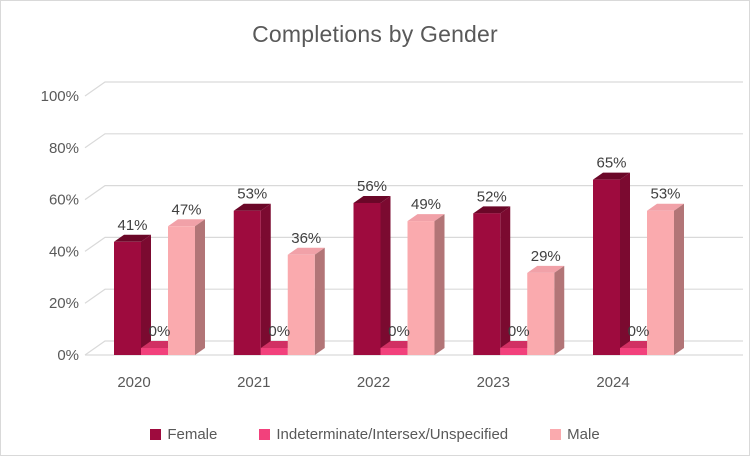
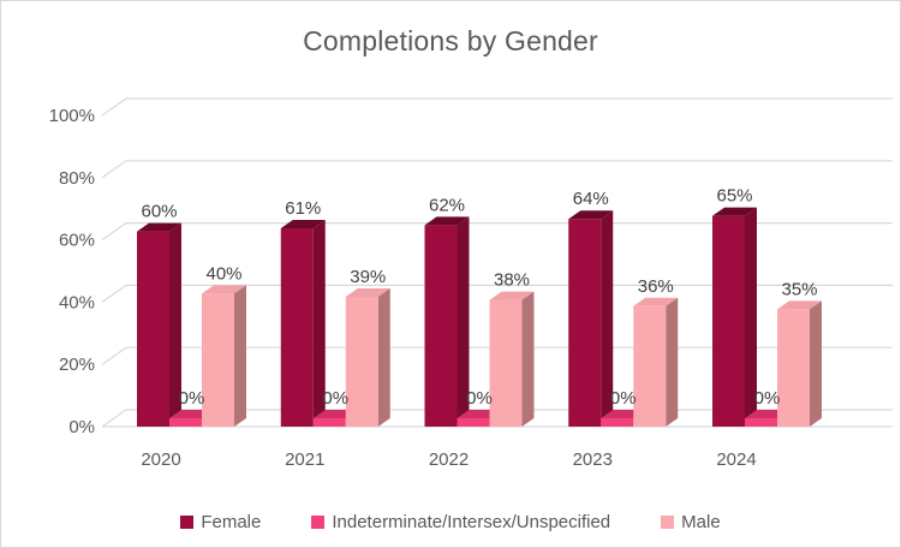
Female/2020: 41% -> 60%
Male/2020: 47% -> 40%
Female/2021: 53% -> 61%
Male/2021: 36% -> 39%
Female/2022: 56% -> 62%
Male/2022: 49% -> 38%
Female/2023: 52% -> 64%
Male/2023: 29% -> 36%
Male/2024: 53% -> 35%
